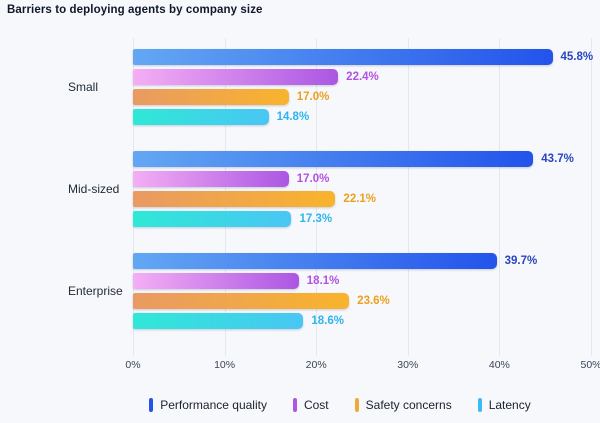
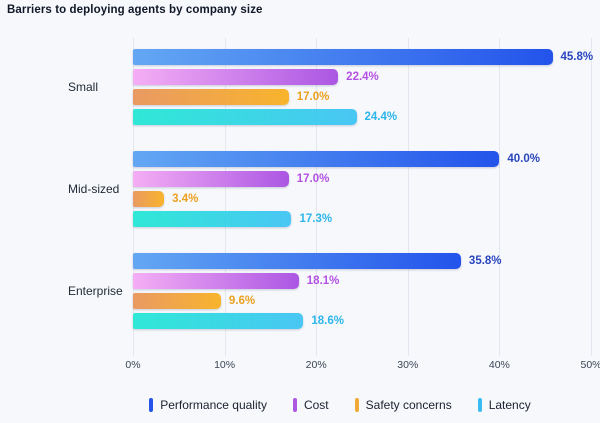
Latency/Small: 14.8% -> 24.4%
Performance quality/Mid-sized: 43.7% -> 40.0%
Safety concerns/Mid-sized: 22.1% -> 3.4%
Performance quality/Enterprise: 39.7% -> 35.8%
Safety concerns/Enterprise: 23.6% -> 9.6%
